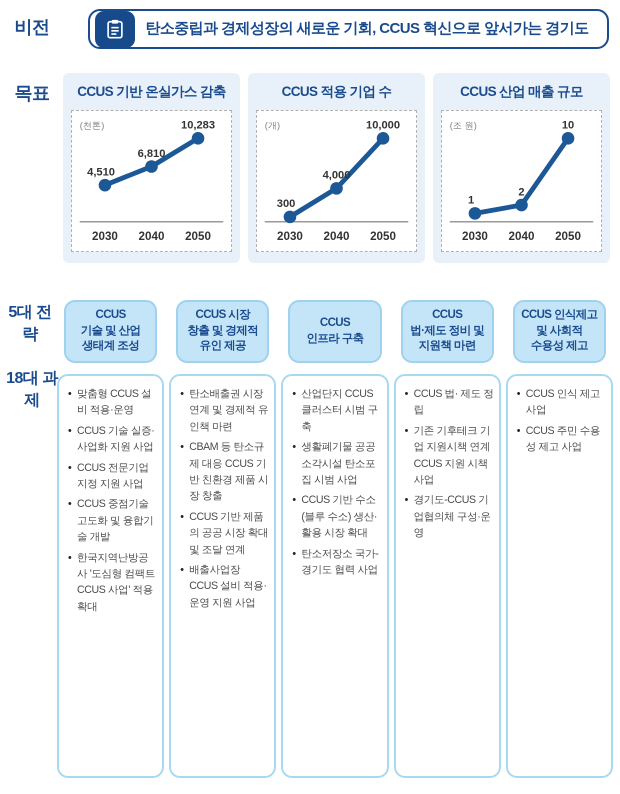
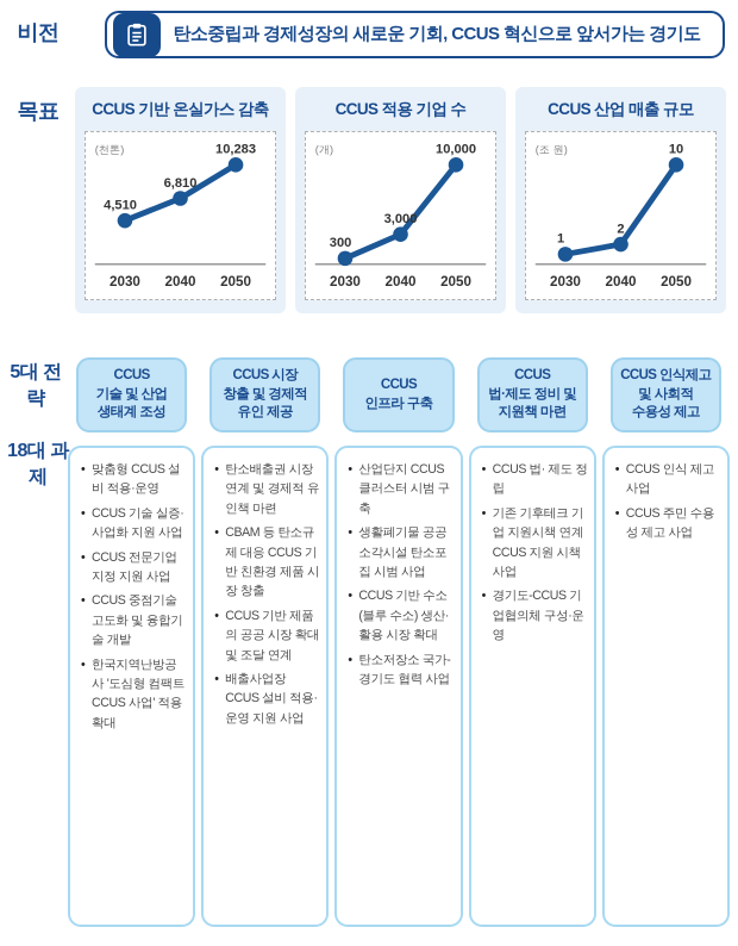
CCUS 적용 기업 수/2040: 4,000 -> 3,000
